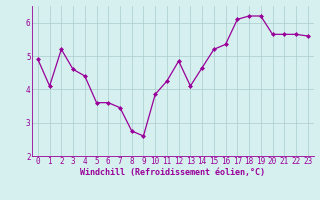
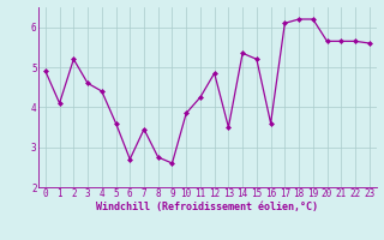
6: 3.60 -> 2.70
13: 4.10 -> 3.50
14: 4.65 -> 5.35
16: 5.35 -> 3.60
